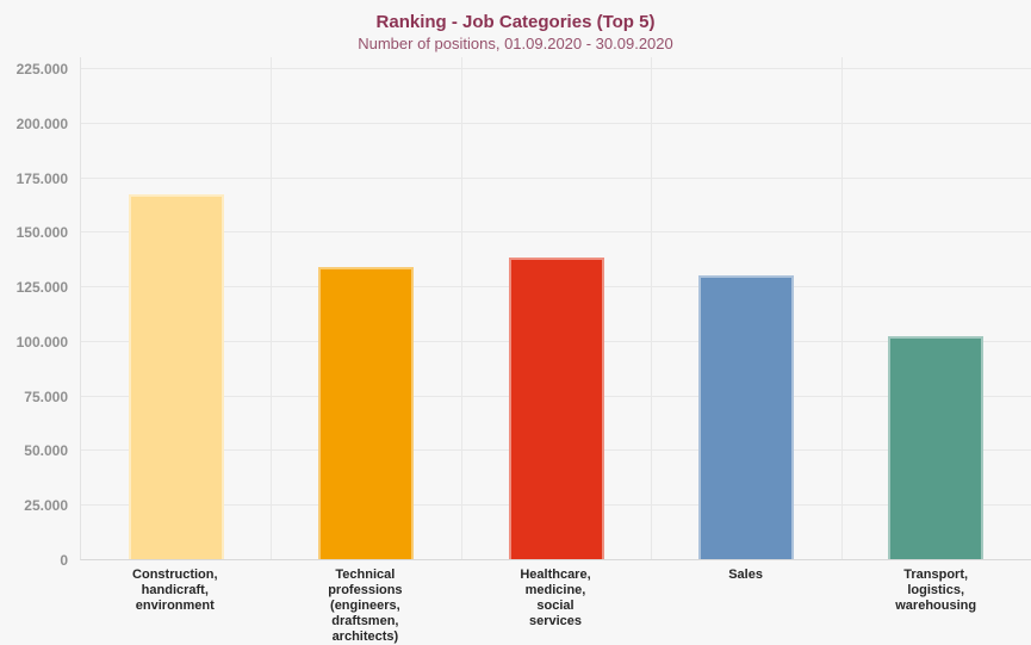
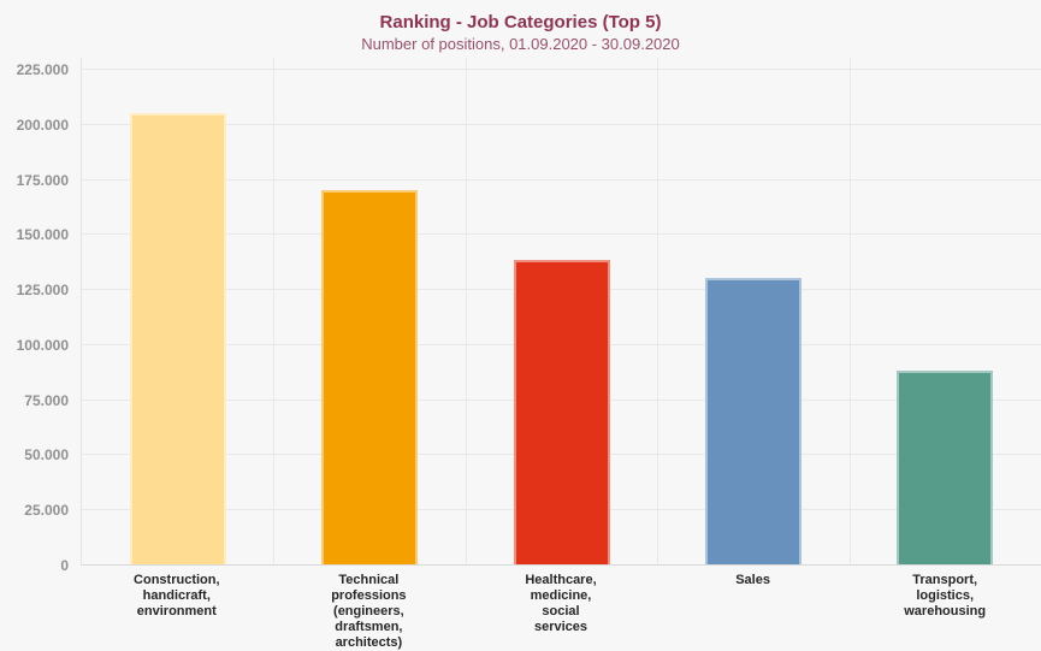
Construction, handicraft, environment: 167000 -> 205000
Technical professions (engineers, draftsmen, architects): 134000 -> 170000
Transport, logistics, warehousing: 102000 -> 88000
